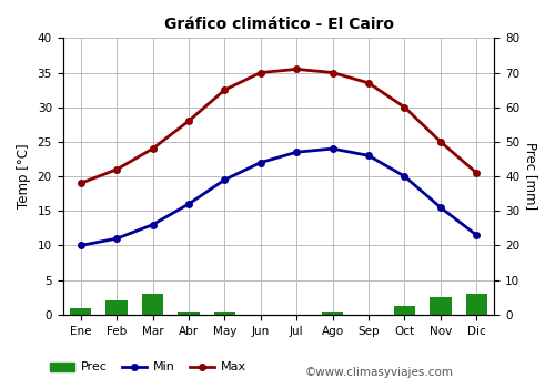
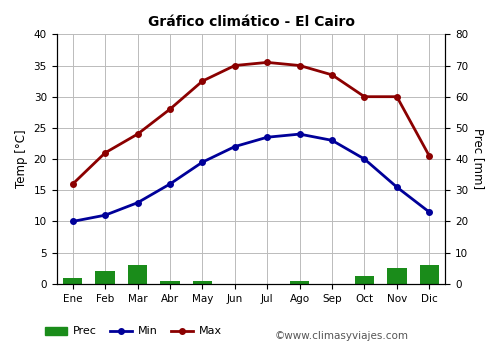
Max/Ene: 19.0 -> 16.0
Max/Nov: 25.0 -> 30.0
